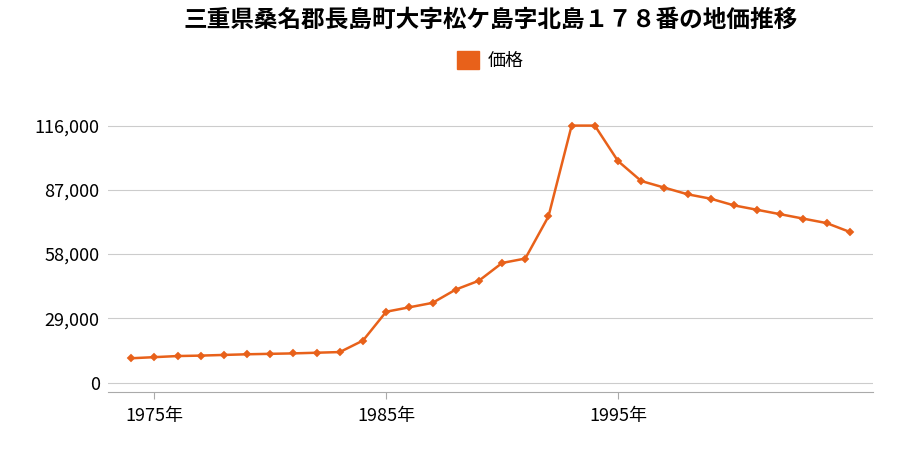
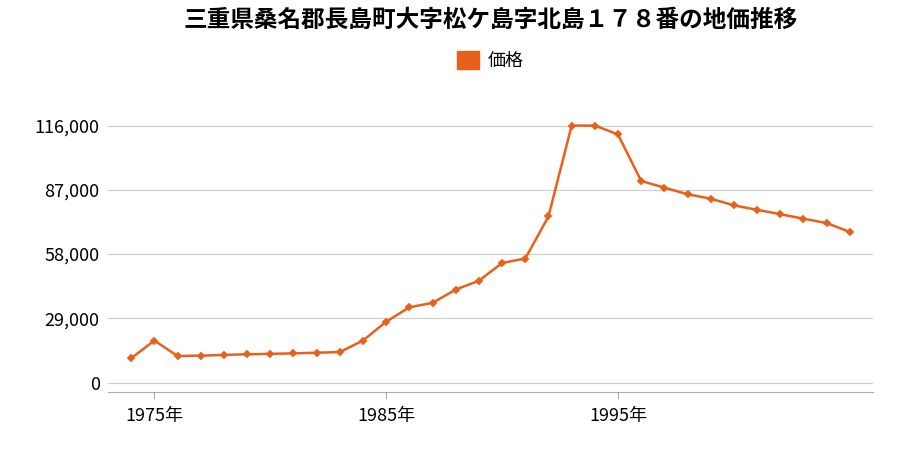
1975年: 11,500 -> 19,000
1985年: 32,000 -> 27,500
1995年: 100,000 -> 112,000
